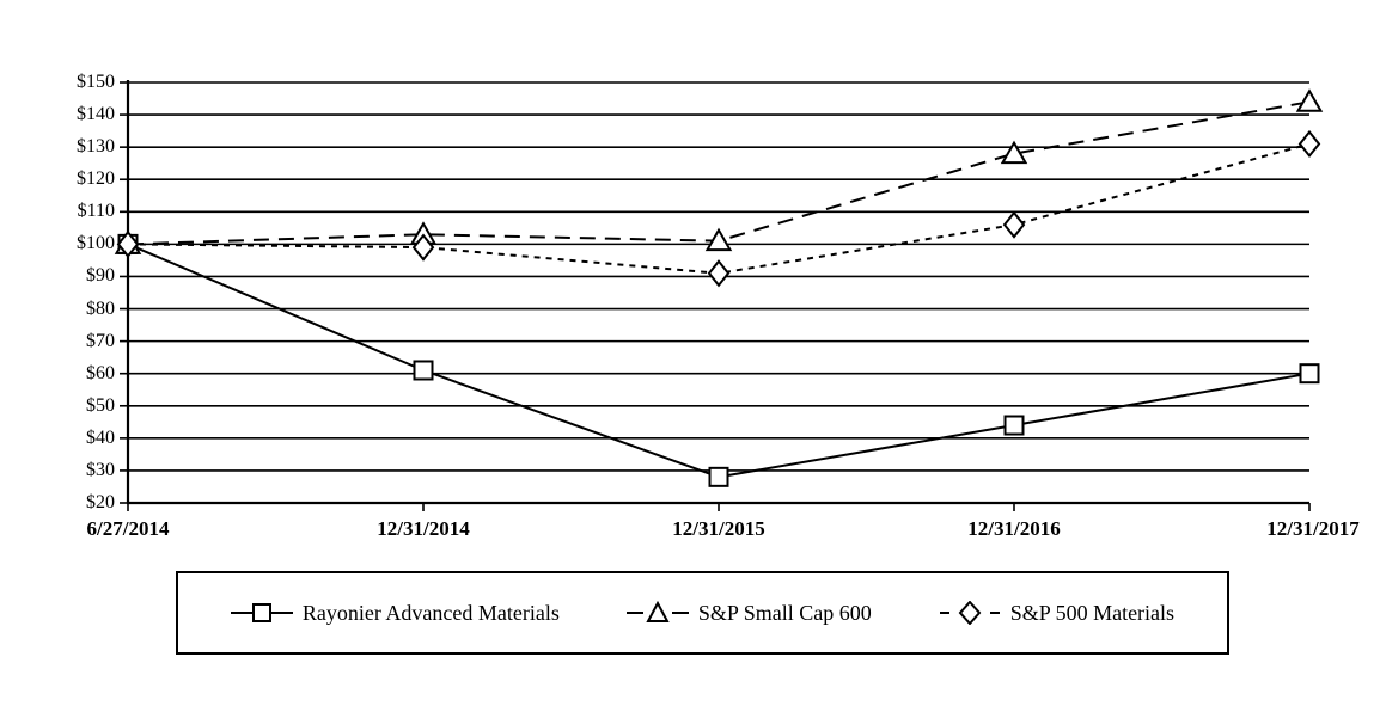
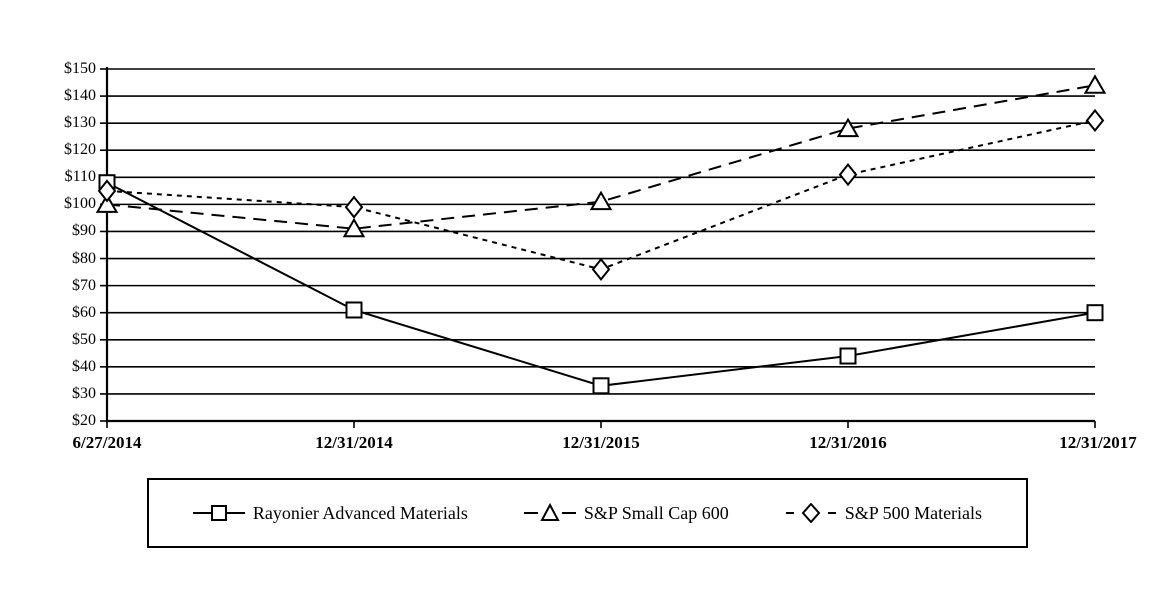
Rayonier Advanced Materials/6/27/2014: $100 -> $108
S&P 500 Materials/6/27/2014: $100 -> $105
S&P Small Cap 600/12/31/2014: $103 -> $91
Rayonier Advanced Materials/12/31/2015: $28 -> $33
S&P 500 Materials/12/31/2015: $91 -> $76
S&P 500 Materials/12/31/2016: $106 -> $111
